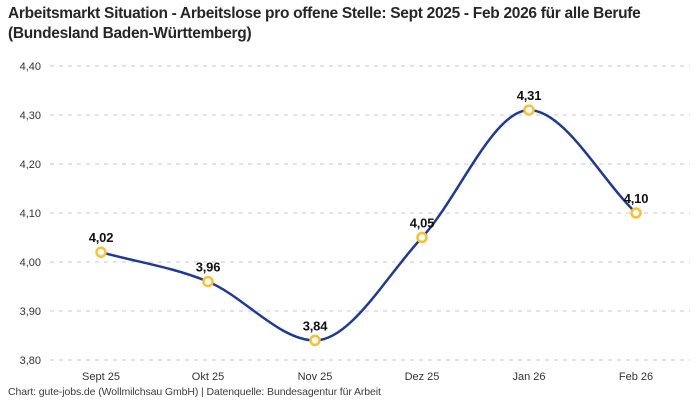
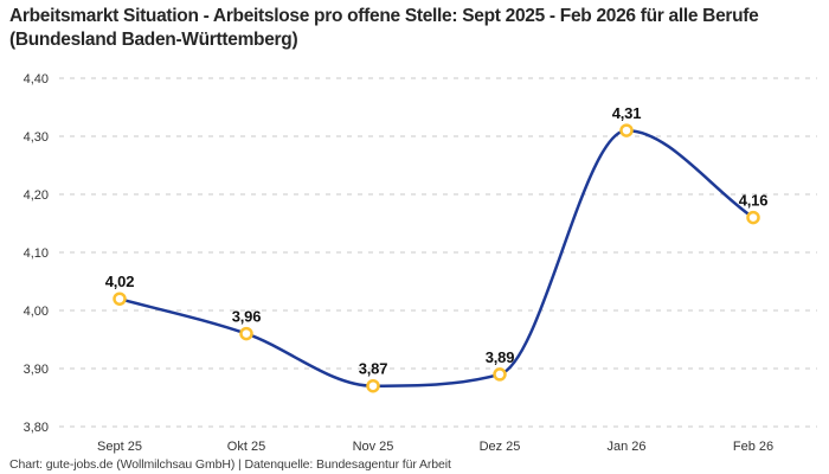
Nov 25: 3,84 -> 3,87
Dez 25: 4,05 -> 3,89
Feb 26: 4,10 -> 4,16
